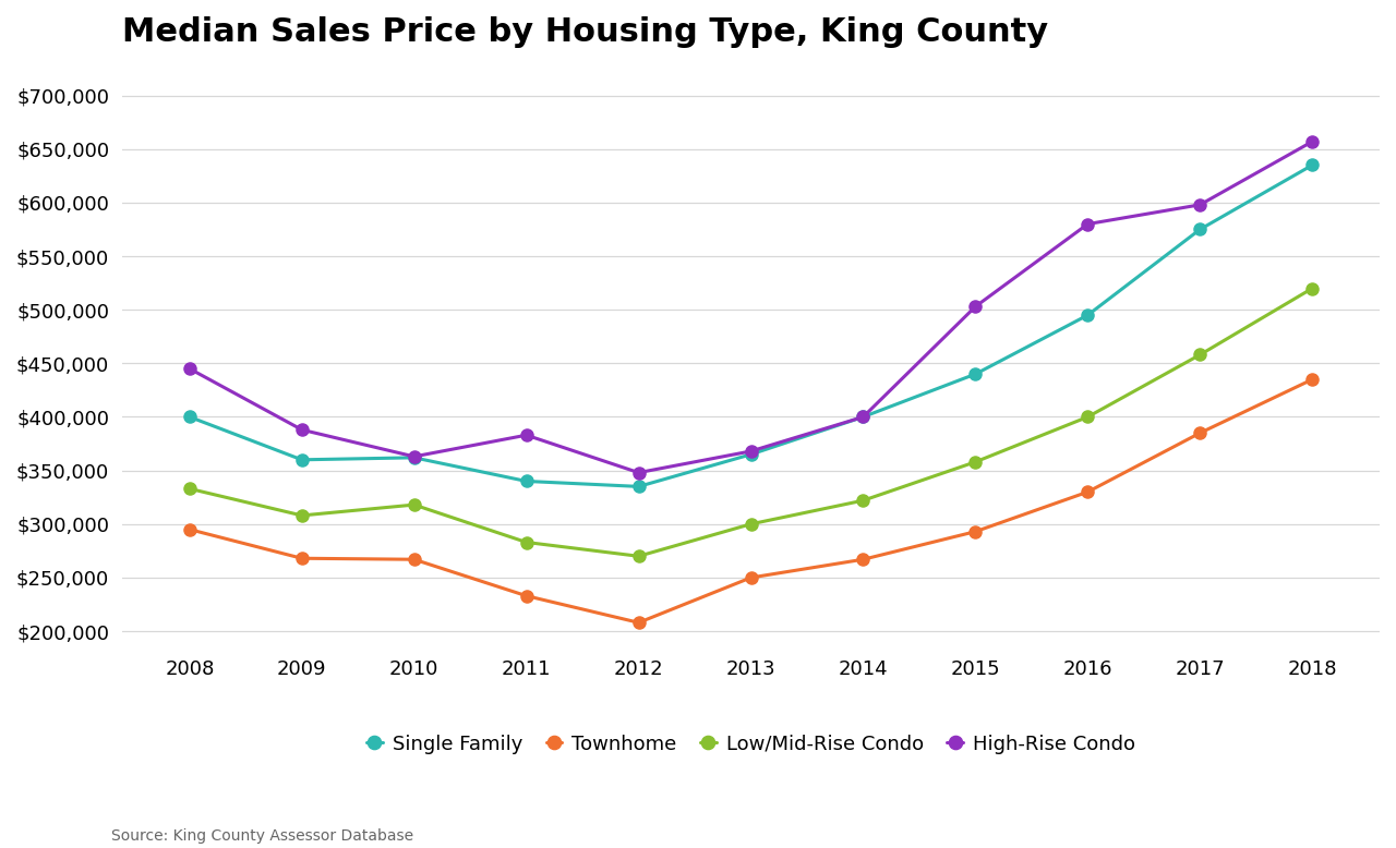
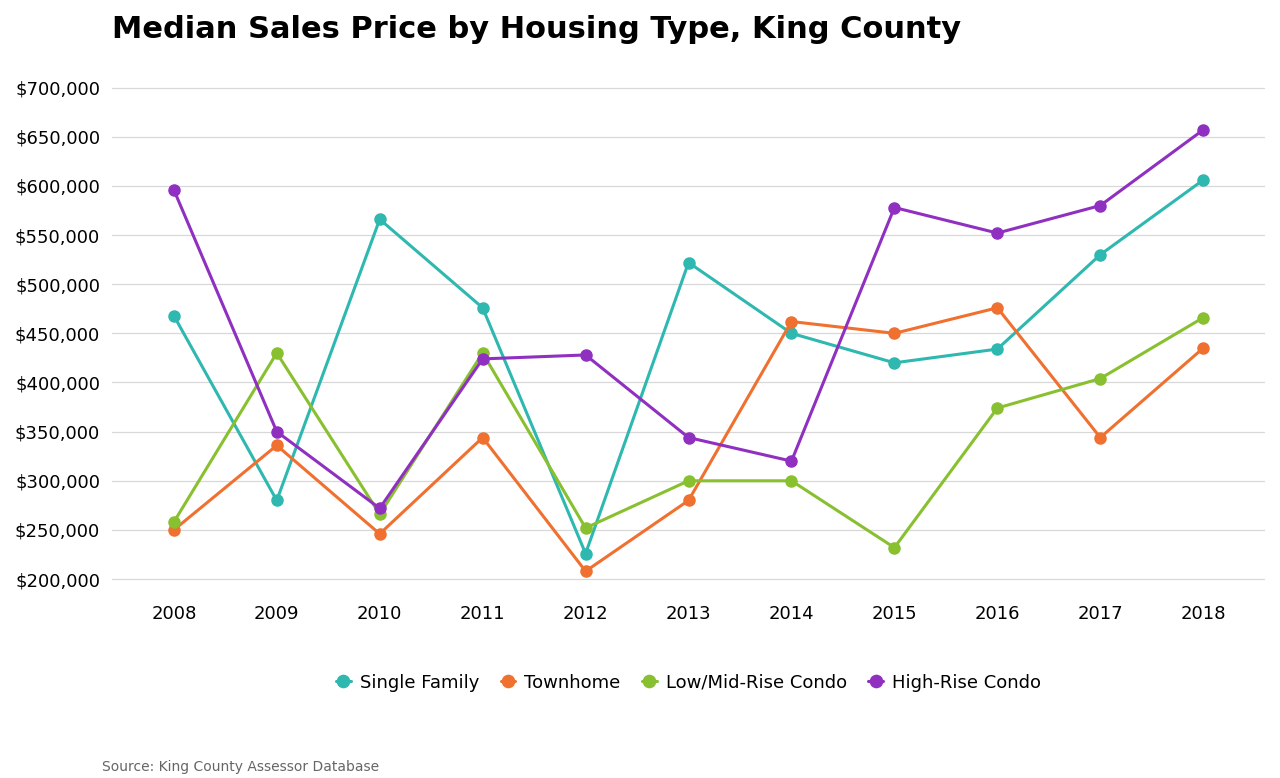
Single Family/2008: $400,000 -> $468,000
Townhome/2008: $295,000 -> $250,000
Low/Mid-Rise Condo/2008: $333,000 -> $258,000
High-Rise Condo/2008: $445,000 -> $596,000
Single Family/2009: $360,000 -> $280,000
Townhome/2009: $268,000 -> $336,000
Low/Mid-Rise Condo/2009: $308,000 -> $430,000
High-Rise Condo/2009: $388,000 -> $350,000
Single Family/2010: $362,000 -> $566,000
Townhome/2010: $267,000 -> $246,000
Low/Mid-Rise Condo/2010: $318,000 -> $266,000
High-Rise Condo/2010: $363,000 -> $272,000
Single Family/2011: $340,000 -> $476,000
Townhome/2011: $233,000 -> $344,000
Low/Mid-Rise Condo/2011: $283,000 -> $430,000
High-Rise Condo/2011: $383,000 -> $424,000
Single Family/2012: $335,000 -> $226,000
Low/Mid-Rise Condo/2012: $270,000 -> $252,000
High-Rise Condo/2012: $348,000 -> $428,000
Single Family/2013: $365,000 -> $522,000
Townhome/2013: $250,000 -> $280,000
High-Rise Condo/2013: $368,000 -> $344,000
Single Family/2014: $400,000 -> $450,000
Townhome/2014: $267,000 -> $462,000
Low/Mid-Rise Condo/2014: $322,000 -> $300,000
High-Rise Condo/2014: $400,000 -> $320,000
Single Family/2015: $440,000 -> $420,000
Townhome/2015: $293,000 -> $450,000
Low/Mid-Rise Condo/2015: $358,000 -> $232,000
High-Rise Condo/2015: $503,000 -> $578,000
Single Family/2016: $495,000 -> $434,000
Townhome/2016: $330,000 -> $476,000
Low/Mid-Rise Condo/2016: $400,000 -> $374,000
High-Rise Condo/2016: $580,000 -> $552,000
Single Family/2017: $575,000 -> $530,000
Townhome/2017: $385,000 -> $344,000
Low/Mid-Rise Condo/2017: $458,000 -> $404,000
High-Rise Condo/2017: $598,000 -> $580,000
Single Family/2018: $635,000 -> $606,000
Low/Mid-Rise Condo/2018: $520,000 -> $466,000
